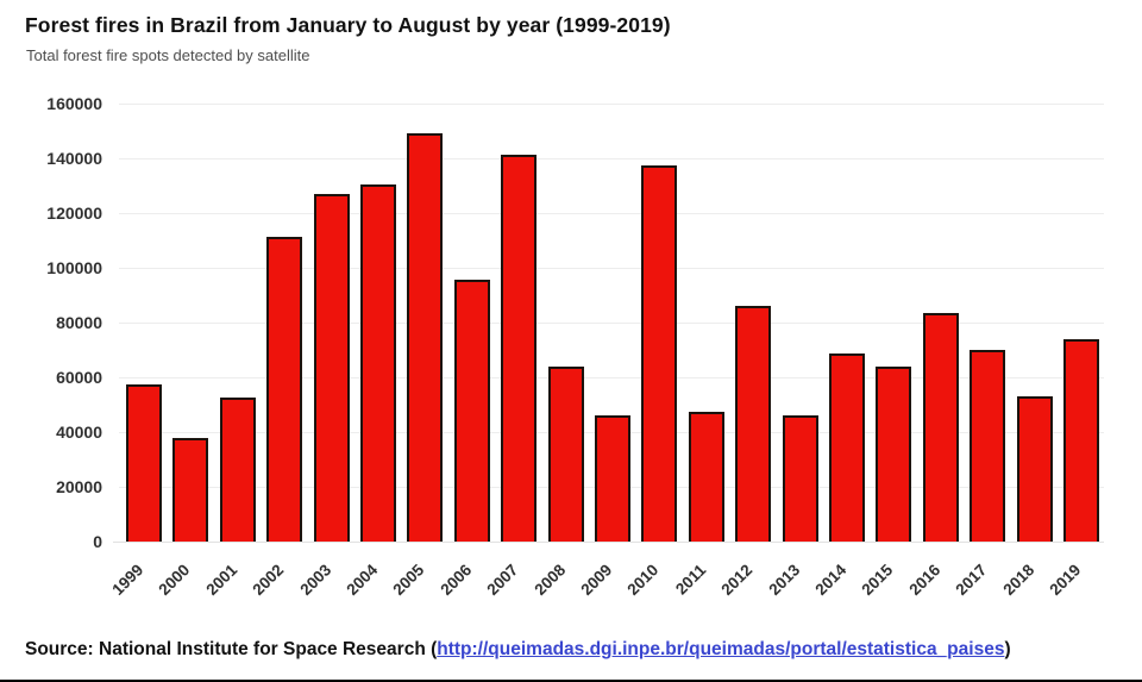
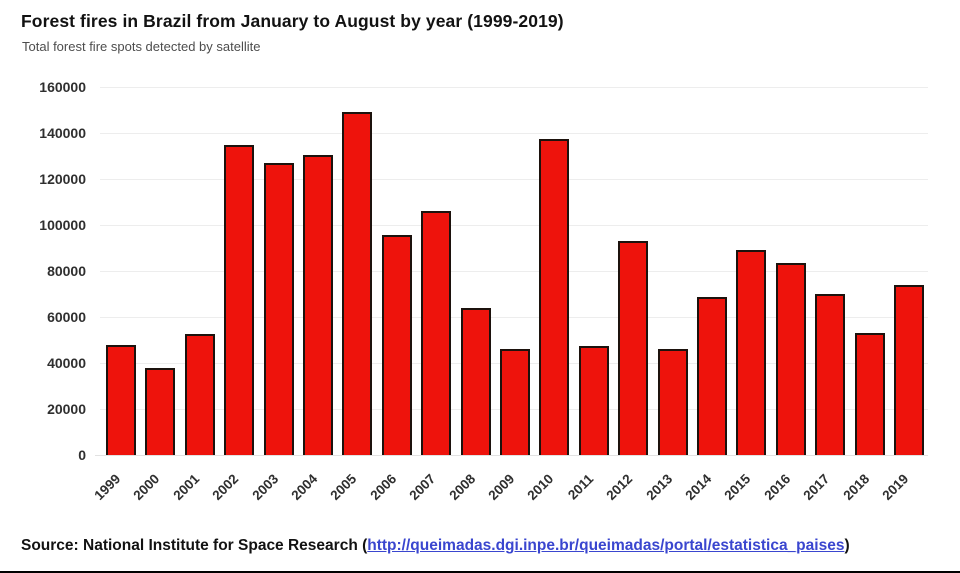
1999: 58000 -> 48000
2002: 112000 -> 135000
2007: 142000 -> 106000
2012: 86000 -> 93000
2015: 64000 -> 89000
